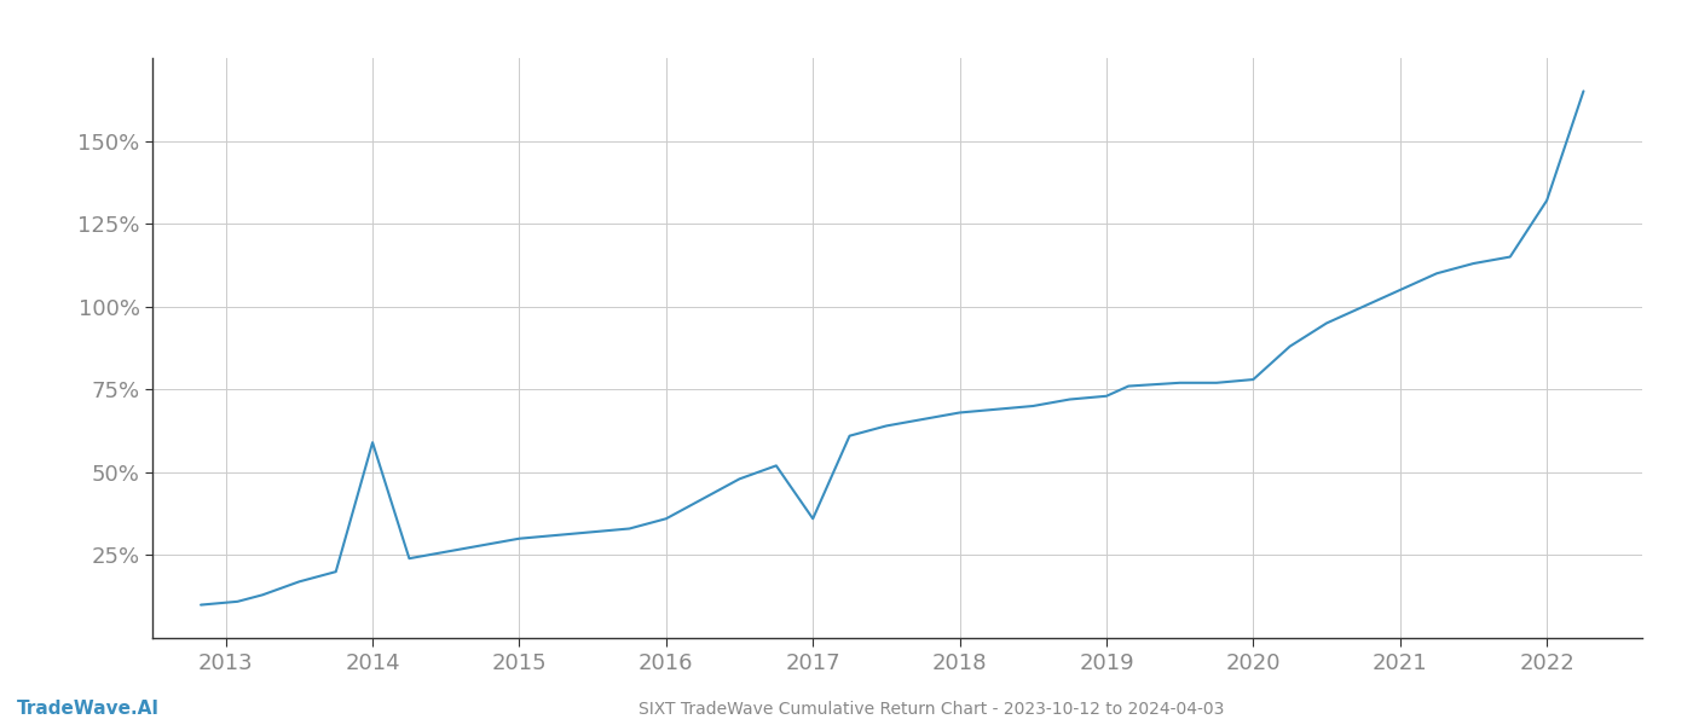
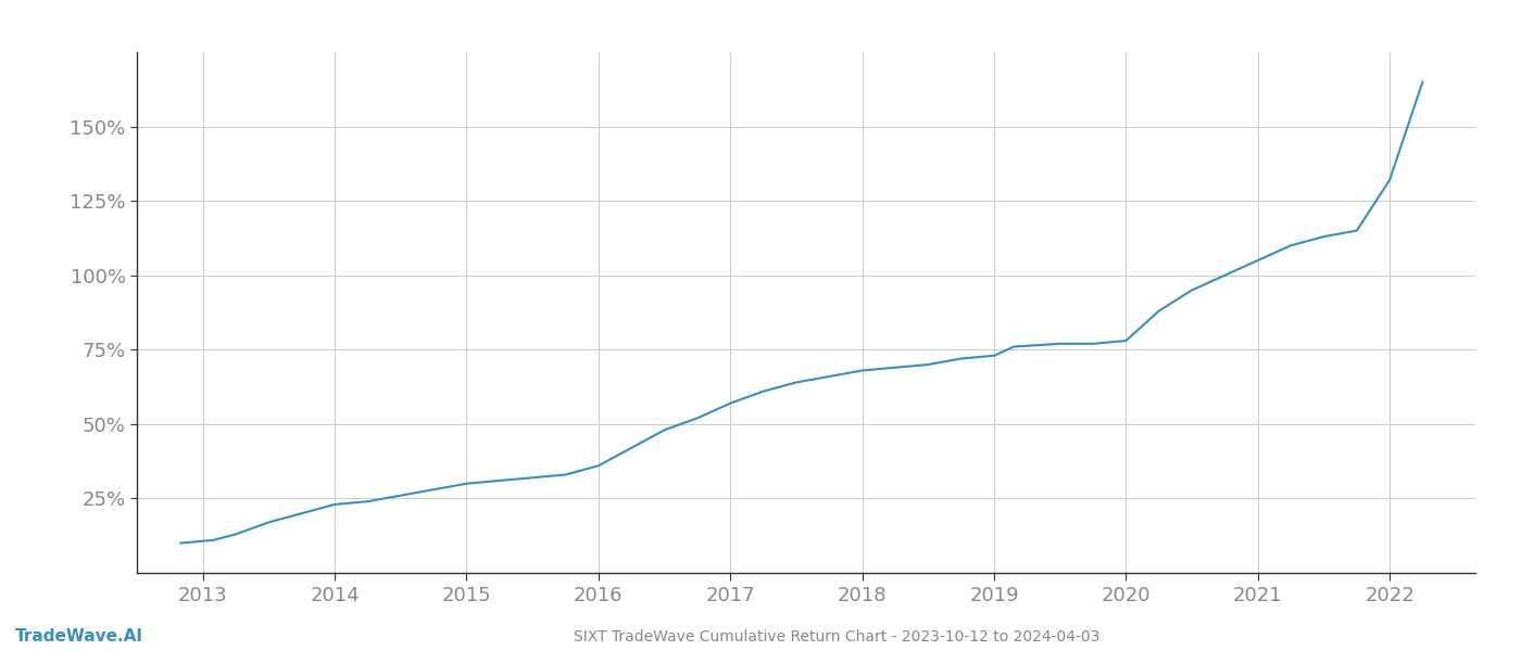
2014: 59% -> 23%
2017: 36% -> 57%
